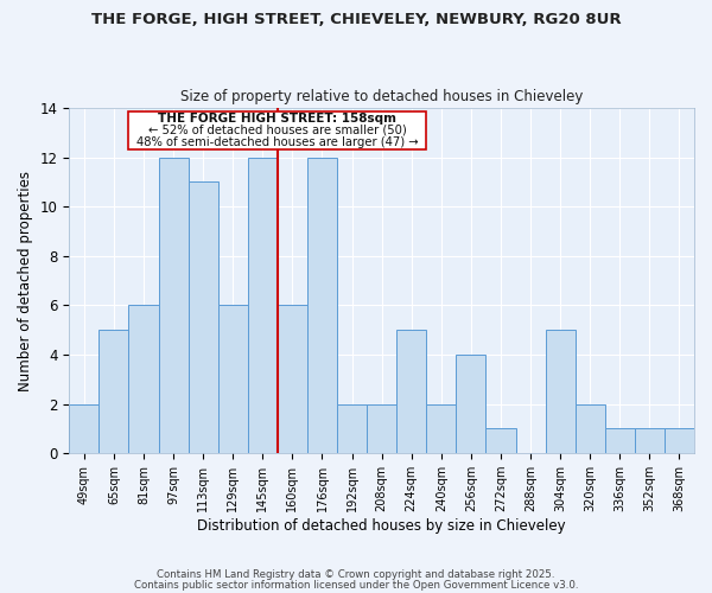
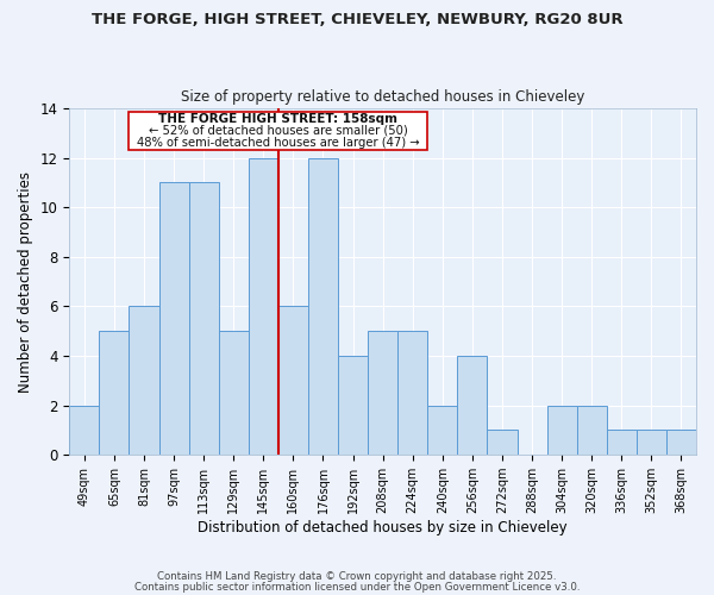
97sqm: 12 -> 11
129sqm: 6 -> 5
192sqm: 2 -> 4
208sqm: 2 -> 5
304sqm: 5 -> 2
